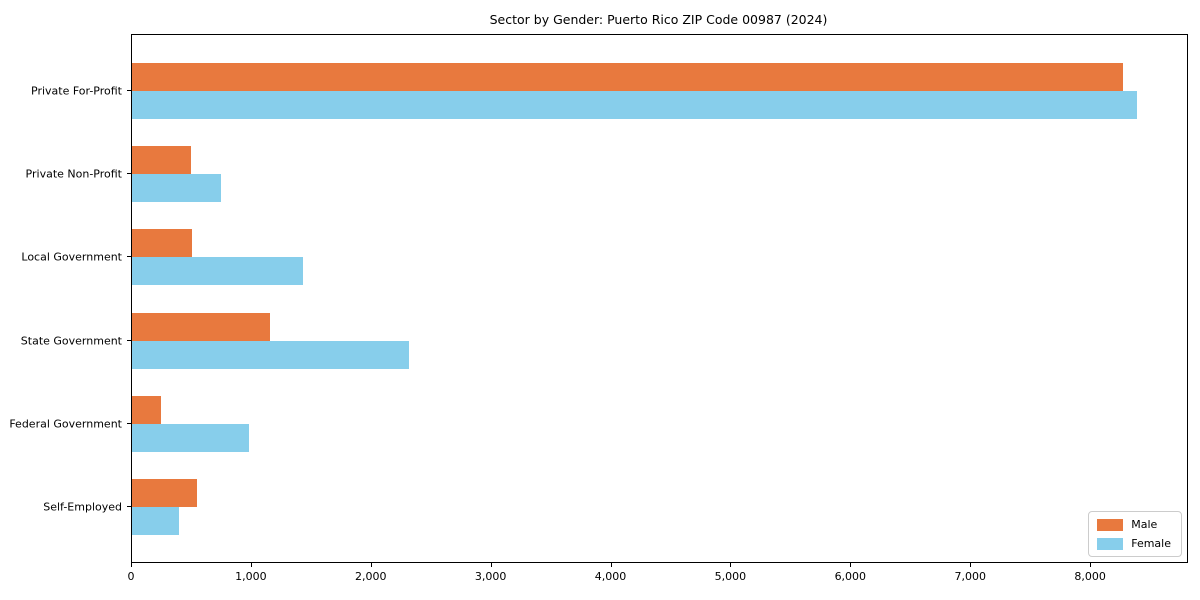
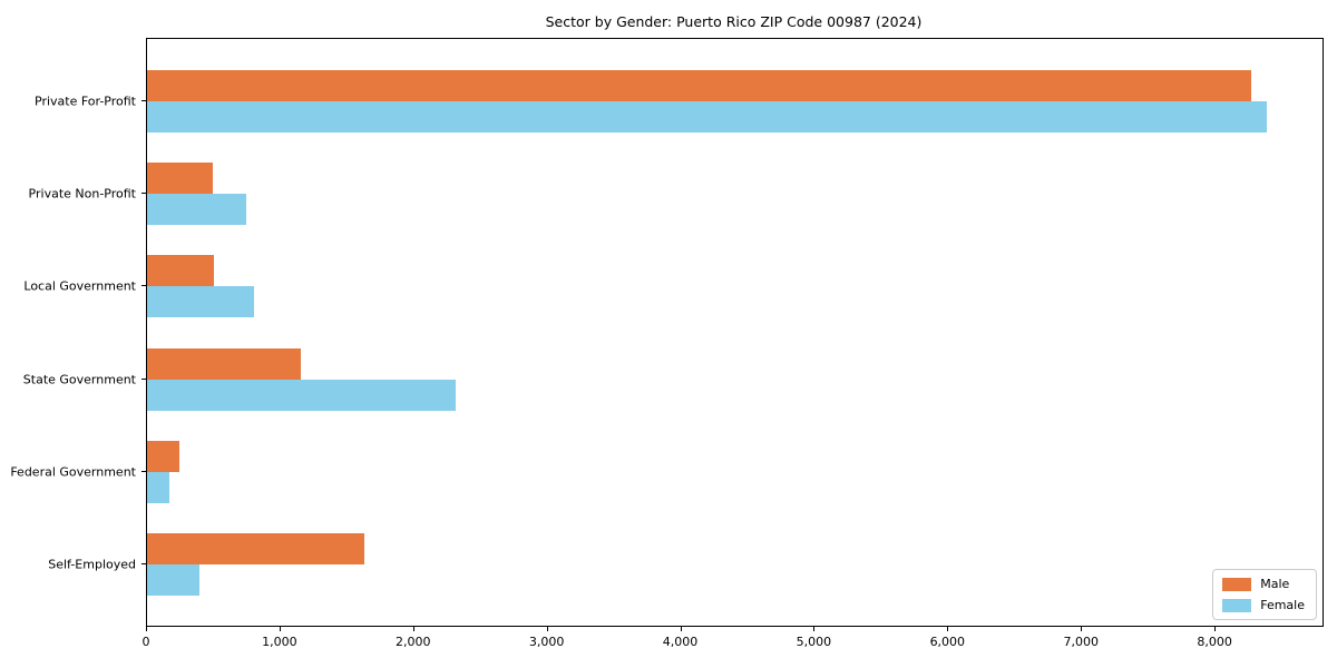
Female/Local Government: 1430 -> 800
Female/Federal Government: 980 -> 170
Male/Self-Employed: 540 -> 1630
